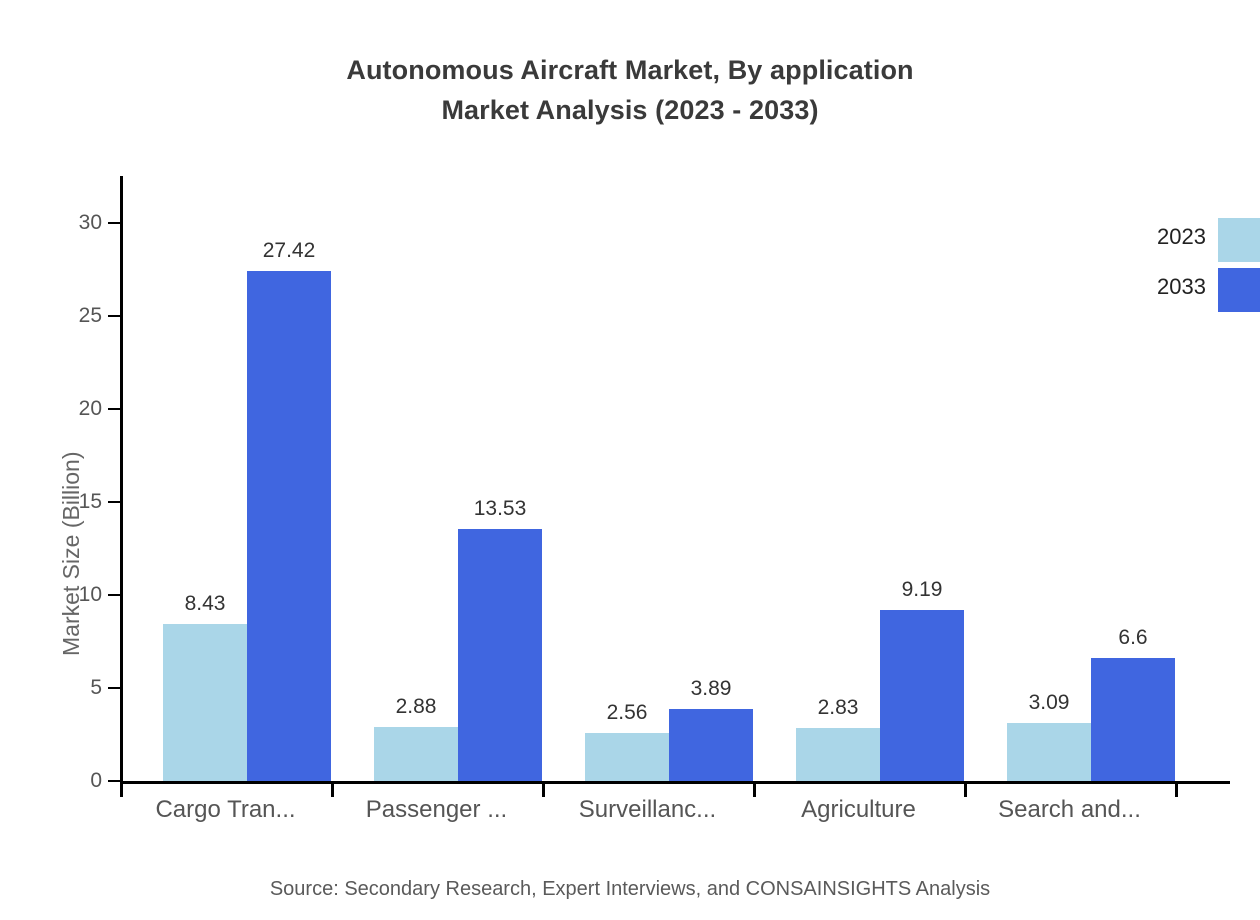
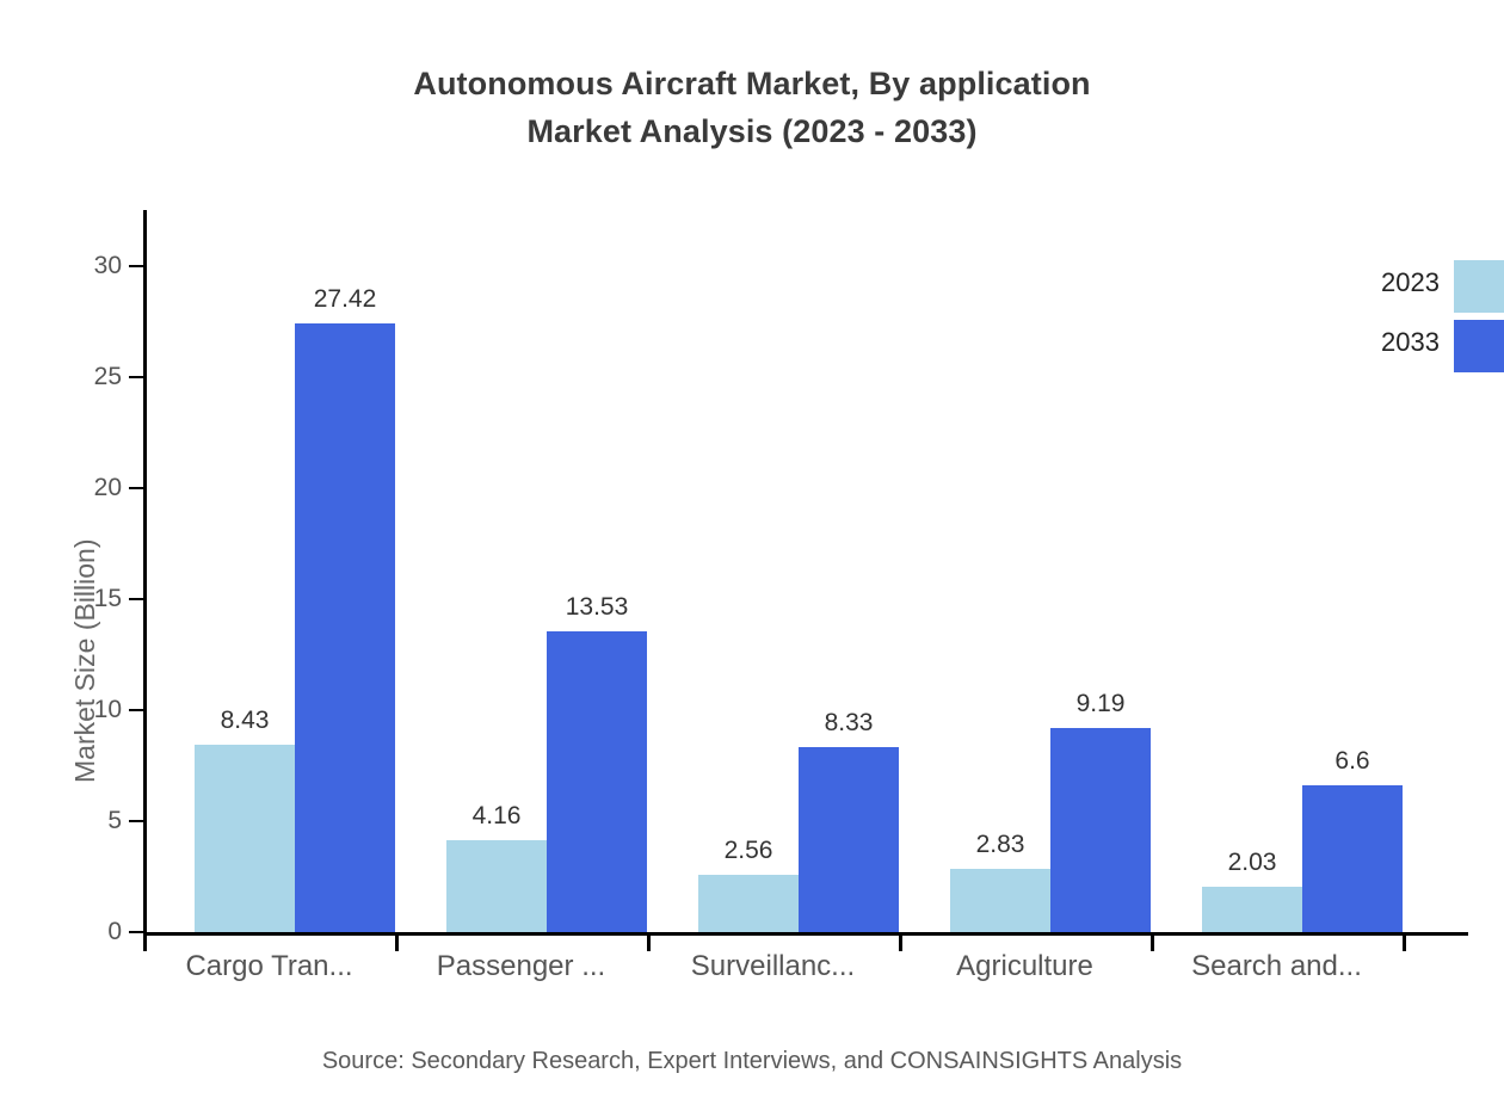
2023/Passenger ...: 2.88 -> 4.16
2033/Surveillanc...: 3.89 -> 8.33
2023/Search and...: 3.09 -> 2.03
